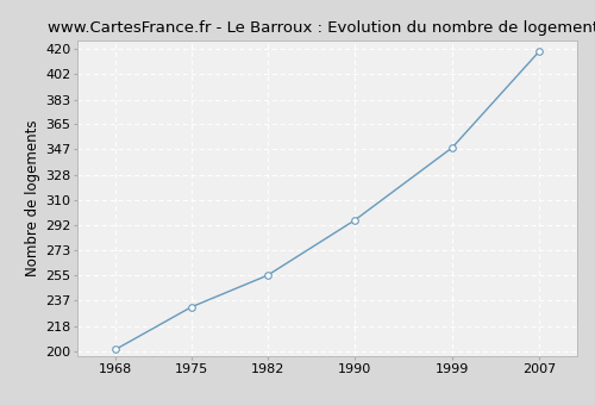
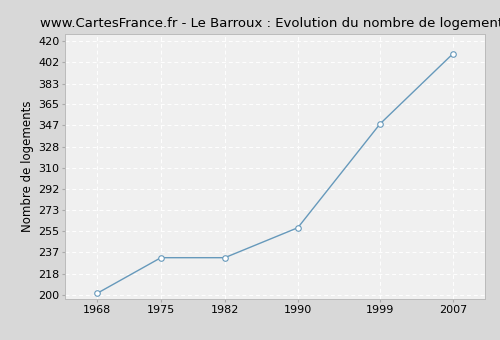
1982: 255 -> 232
1990: 295 -> 258
2007: 418 -> 409
